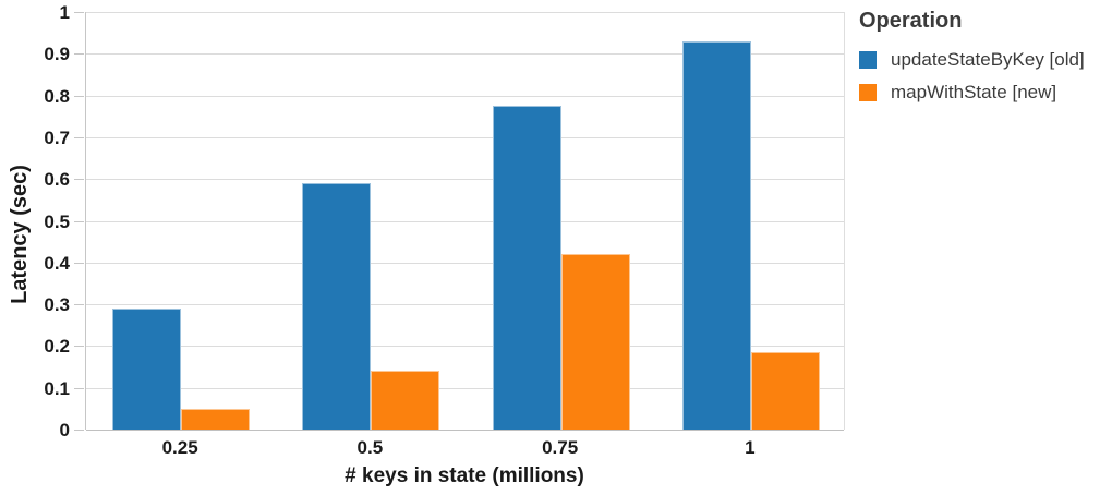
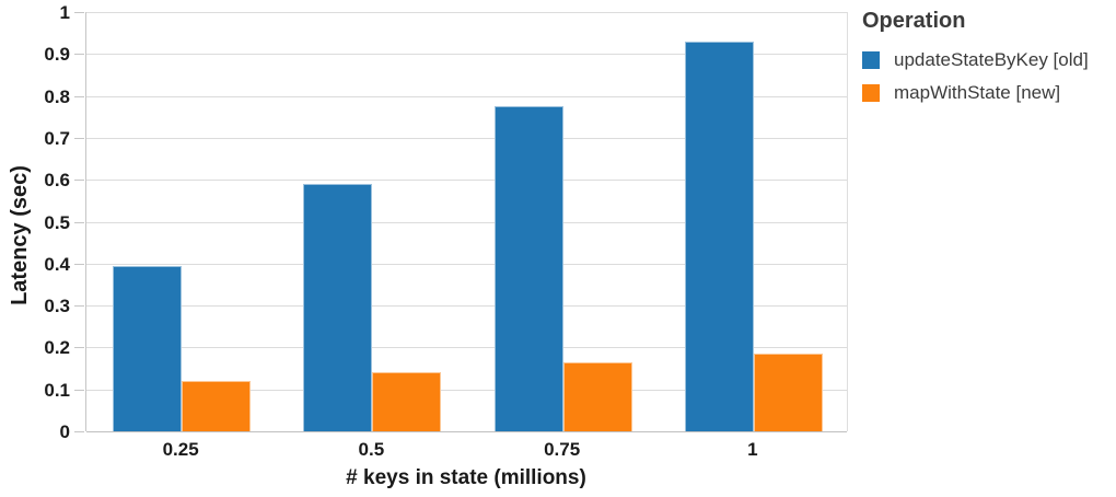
updateStateByKey [old]/0.25: 0.29 -> 0.40
mapWithState [new]/0.25: 0.05 -> 0.12
mapWithState [new]/0.75: 0.42 -> 0.17
